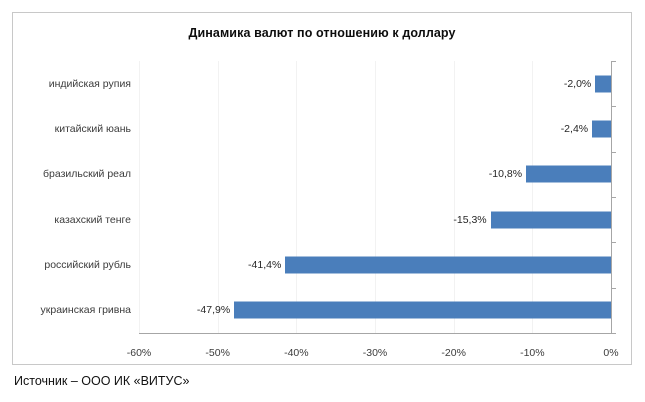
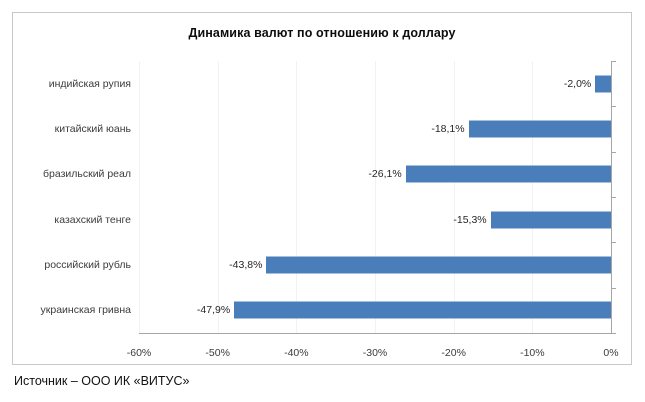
китайский юань: -2,4% -> -18,1%
бразильский реал: -10,8% -> -26,1%
российский рубль: -41,4% -> -43,8%
